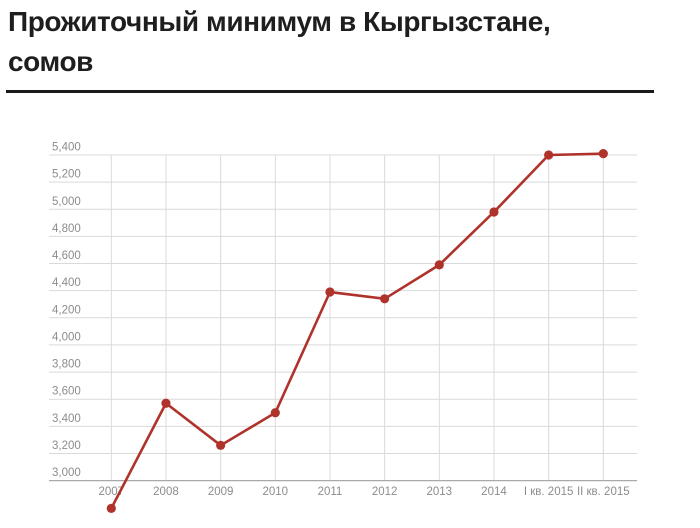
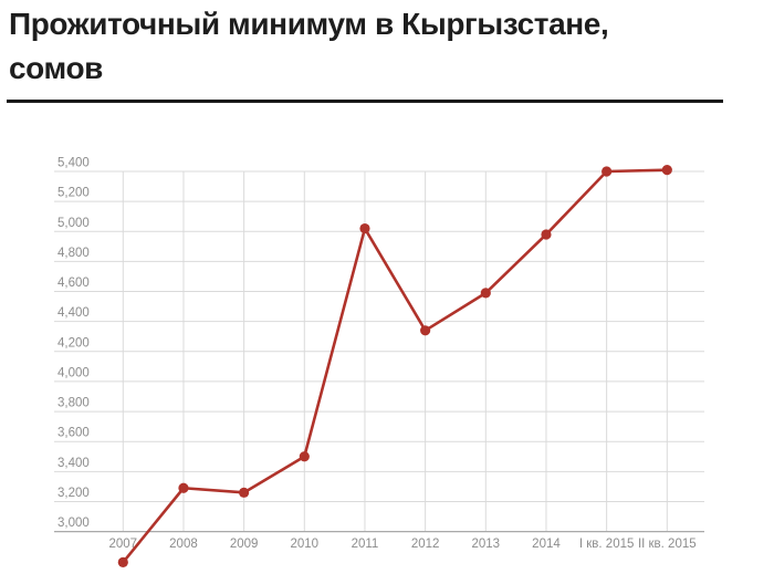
2008: 3570 -> 3290
2011: 4390 -> 5020
